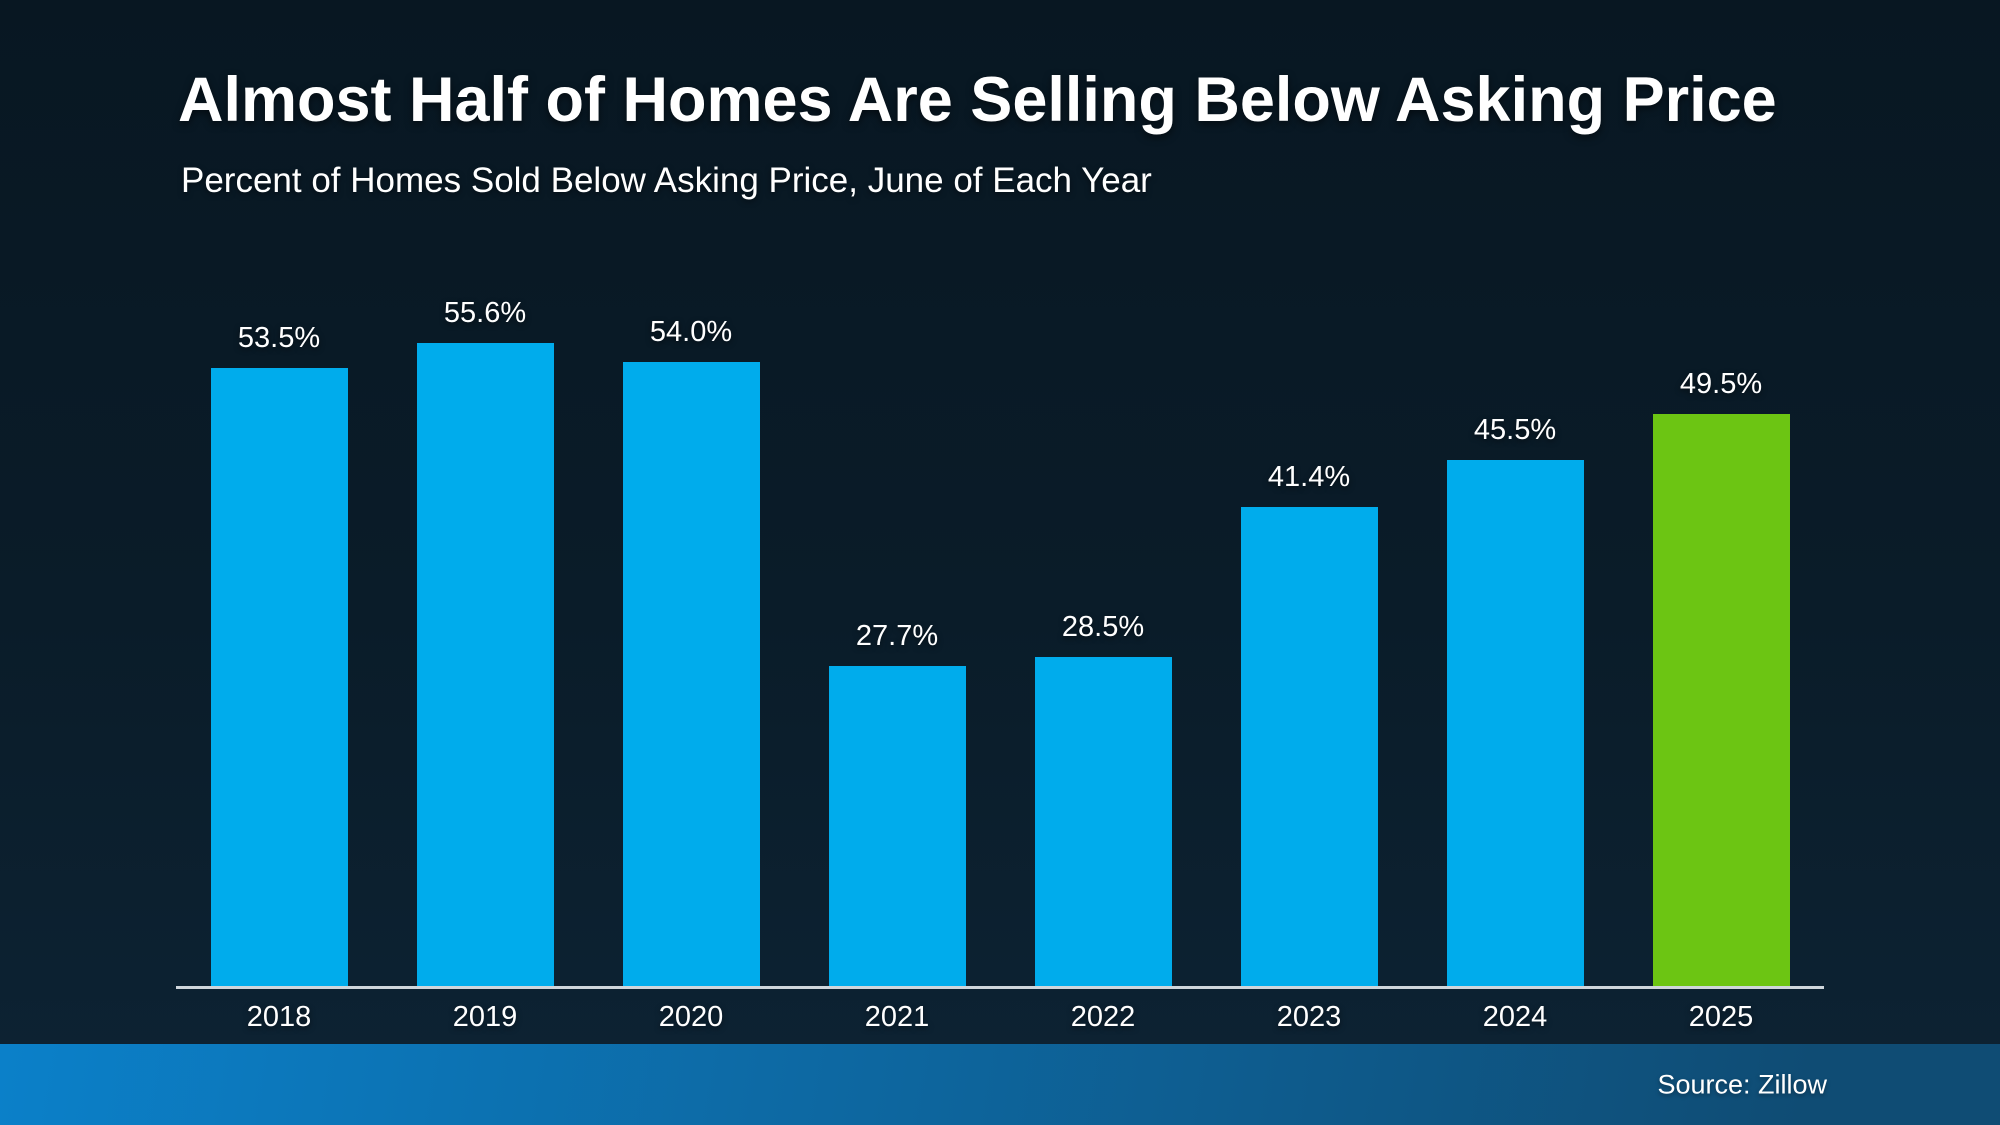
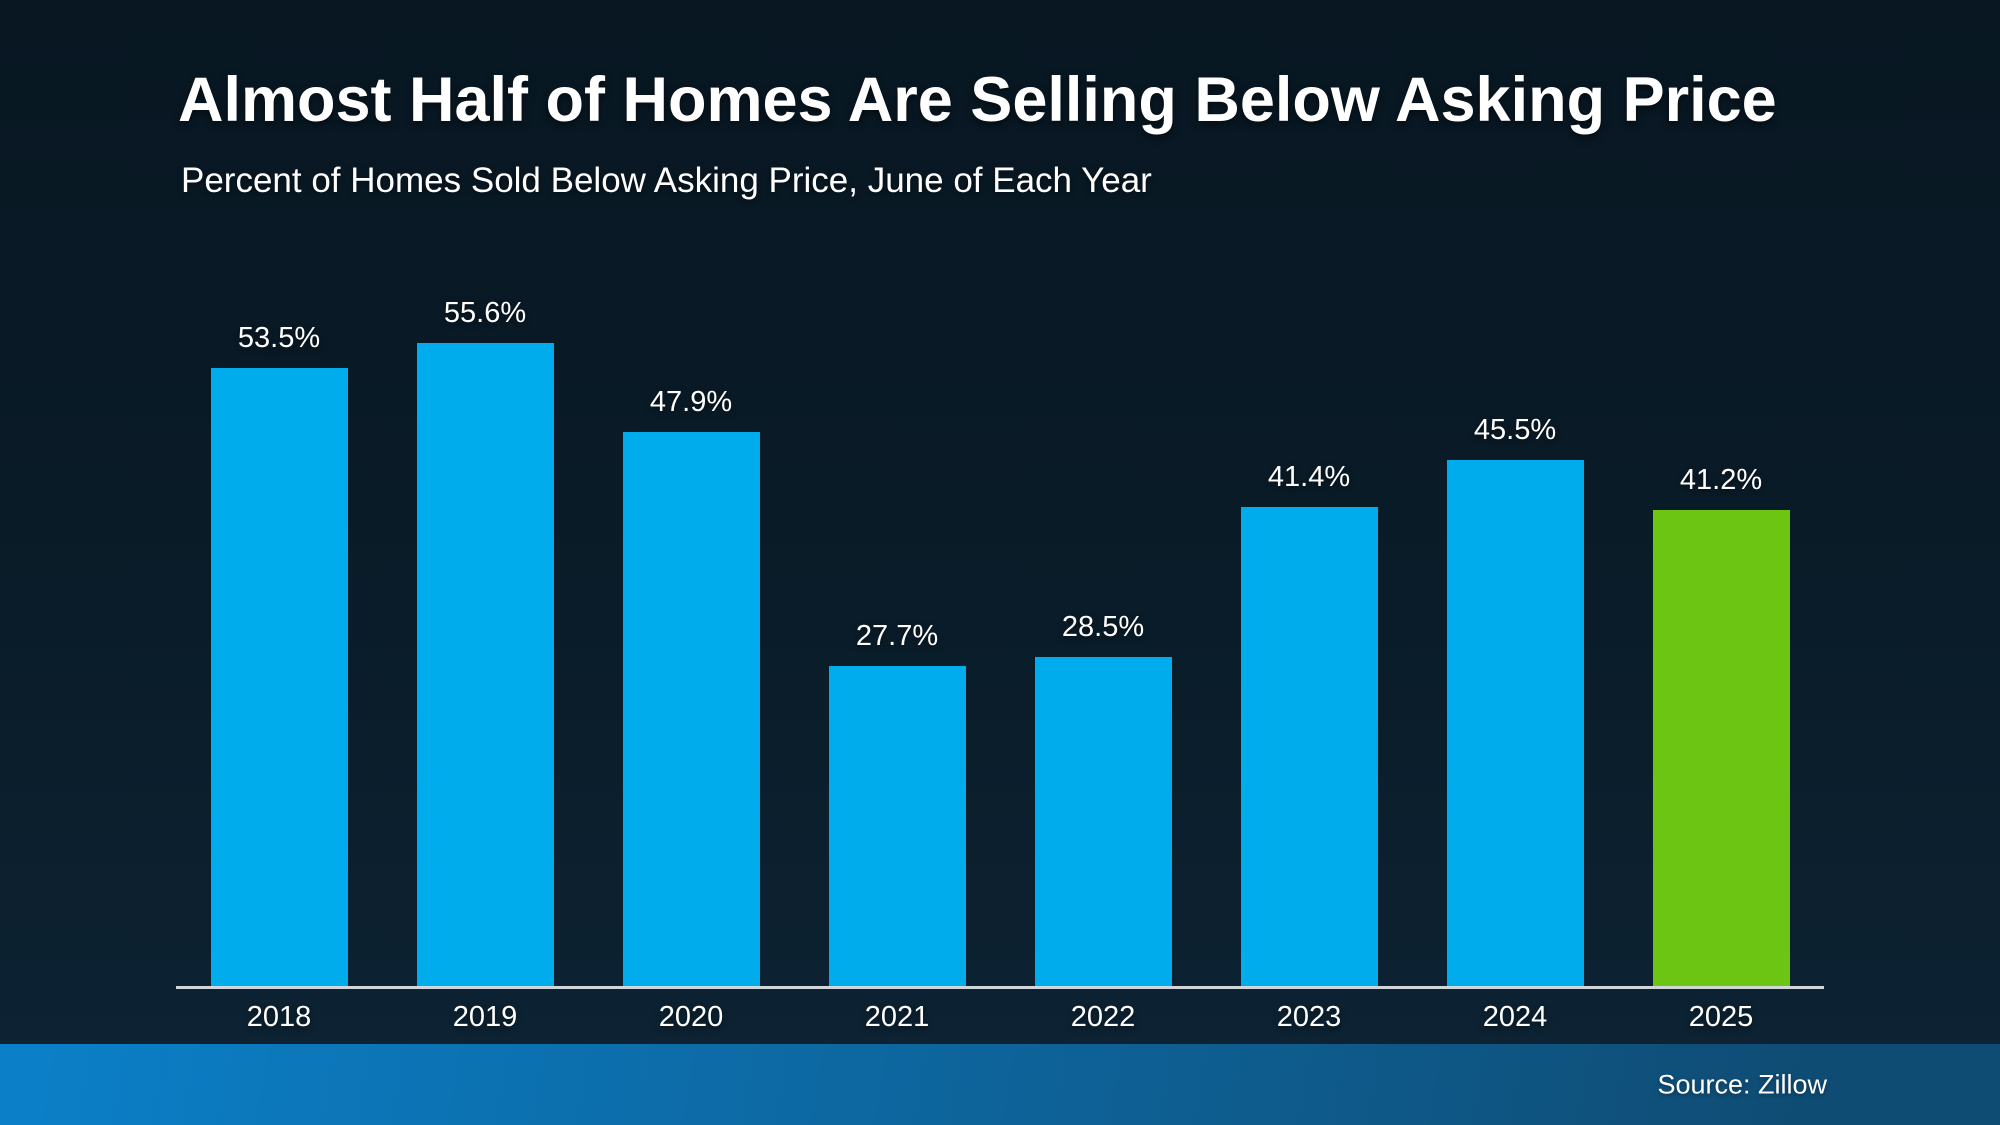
2020: 54.0% -> 47.9%
2025: 49.5% -> 41.2%
